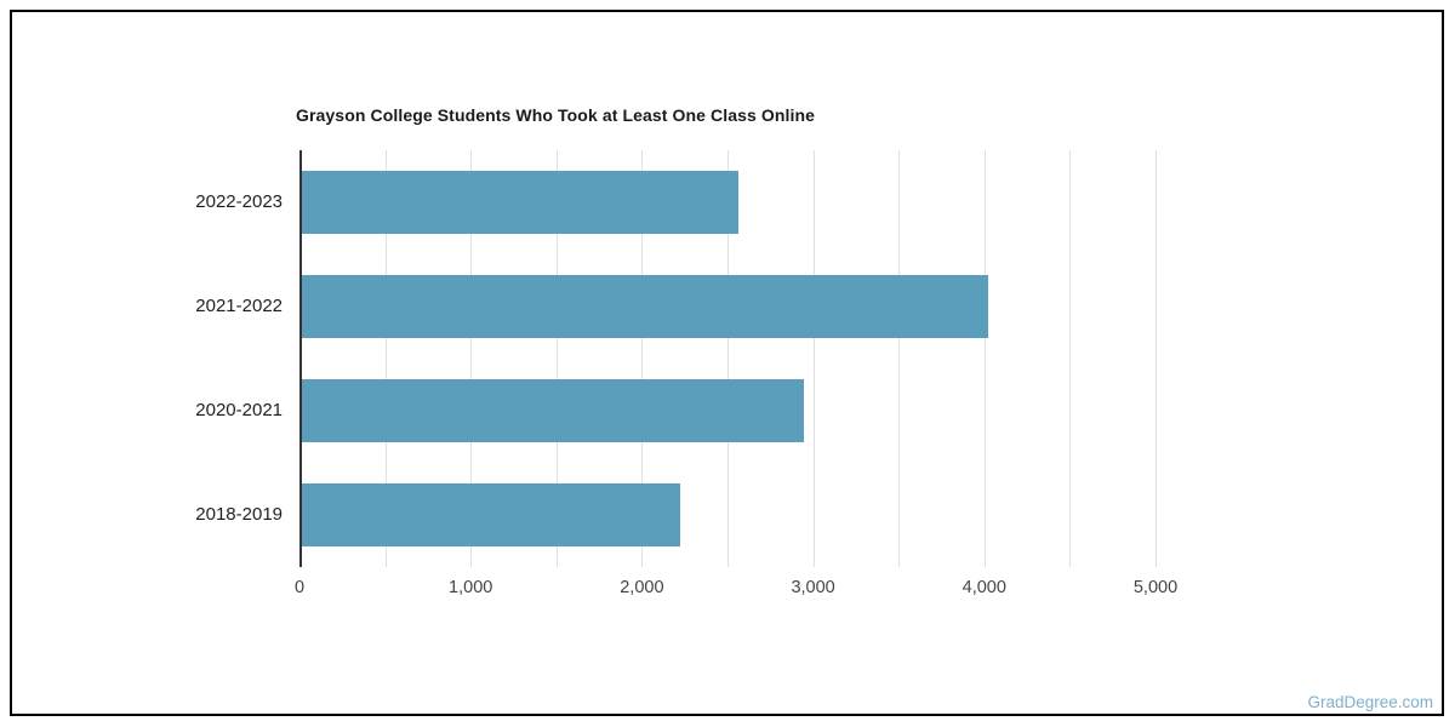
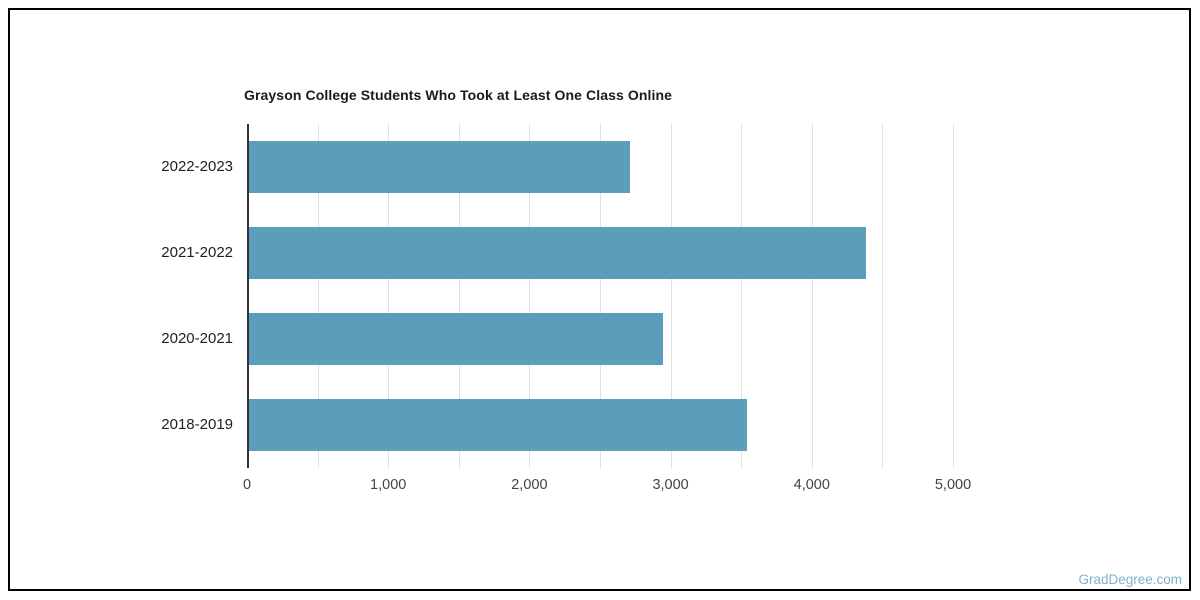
2022-2023: 2550 -> 2700
2021-2022: 4010 -> 4370
2018-2019: 2210 -> 3530
